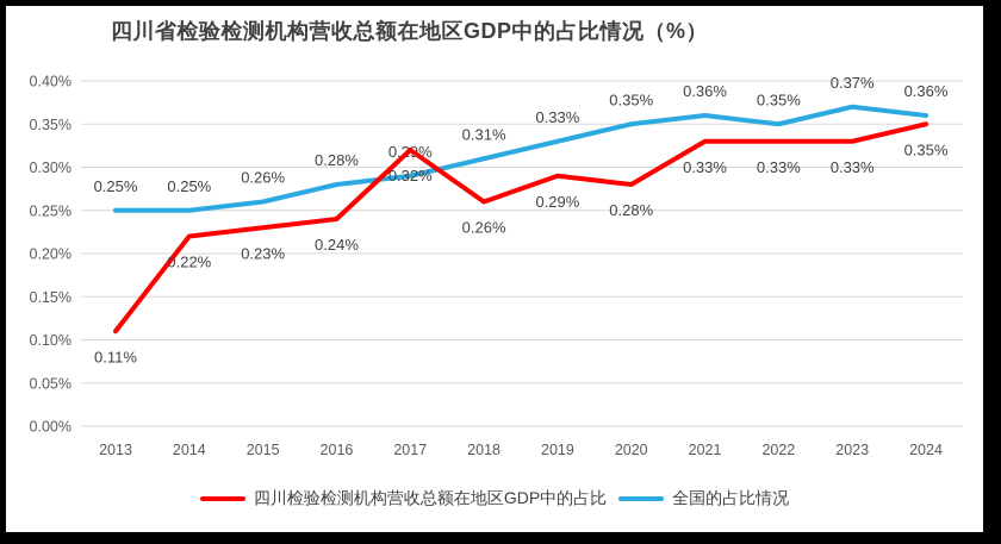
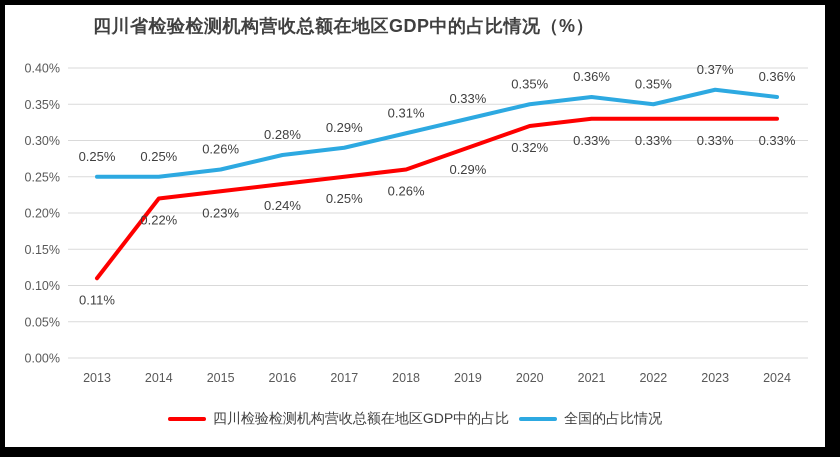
四川检验检测机构营收总额在地区GDP中的占比/2017: 0.32% -> 0.25%
四川检验检测机构营收总额在地区GDP中的占比/2020: 0.28% -> 0.32%
四川检验检测机构营收总额在地区GDP中的占比/2024: 0.35% -> 0.33%
